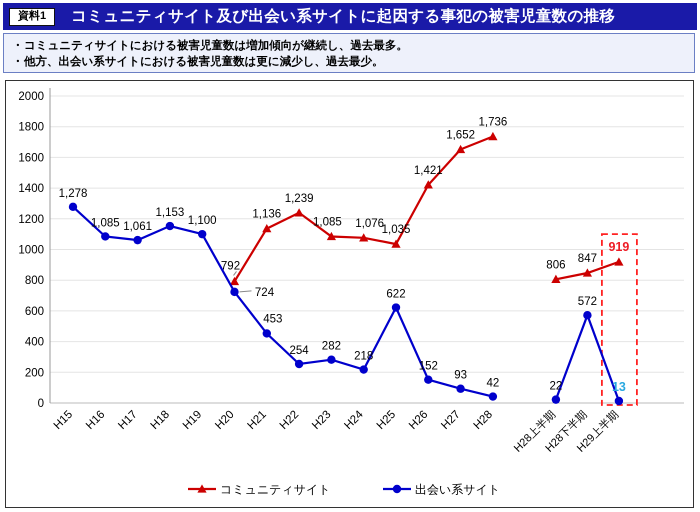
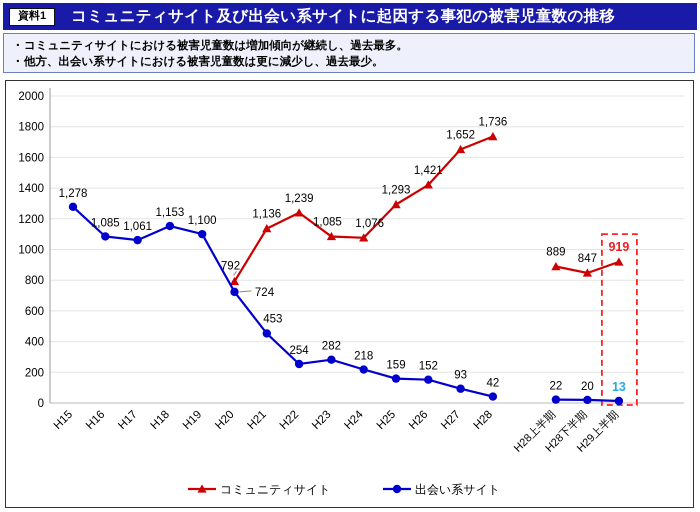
コミュニティサイト/H25: 1,035 -> 1,293
出会い系サイト/H25: 622 -> 159
コミュニティサイト/H28上半期: 806 -> 889
出会い系サイト/H28下半期: 572 -> 20
